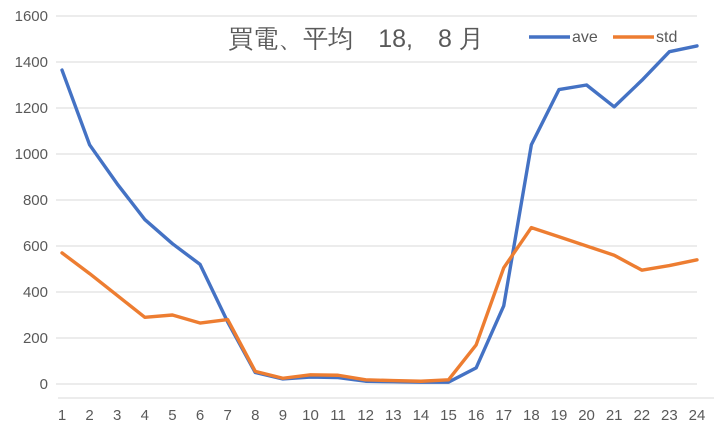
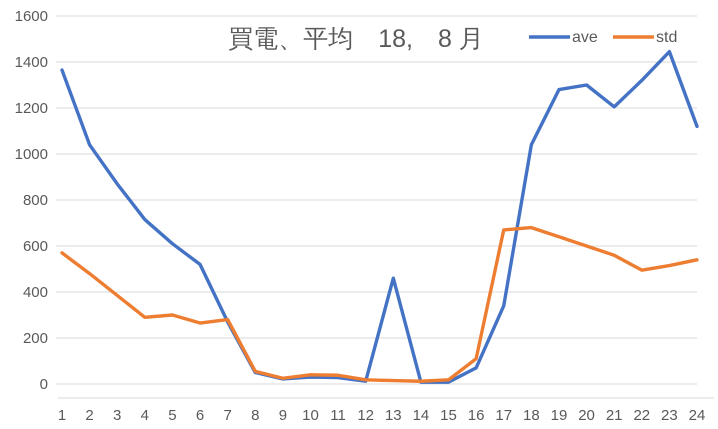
ave/13: 10 -> 460
std/16: 170 -> 110
std/17: 500 -> 670
ave/24: 1470 -> 1120
